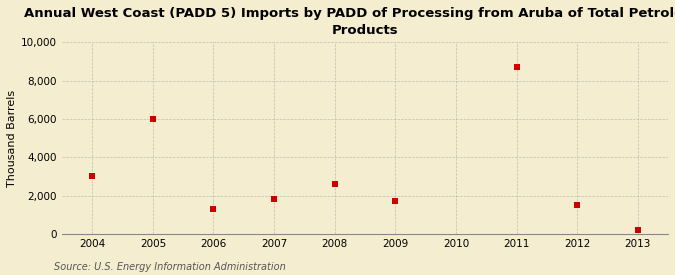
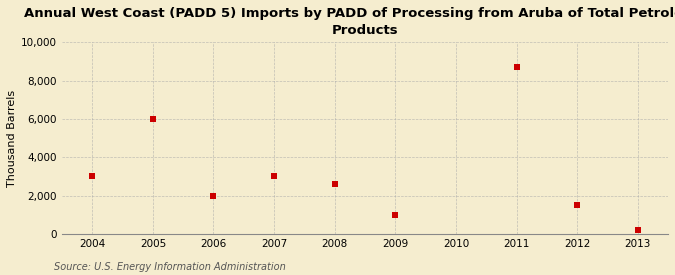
2006: 1,300 -> 2,000
2007: 1,800 -> 3,000
2009: 1,700 -> 1,000
